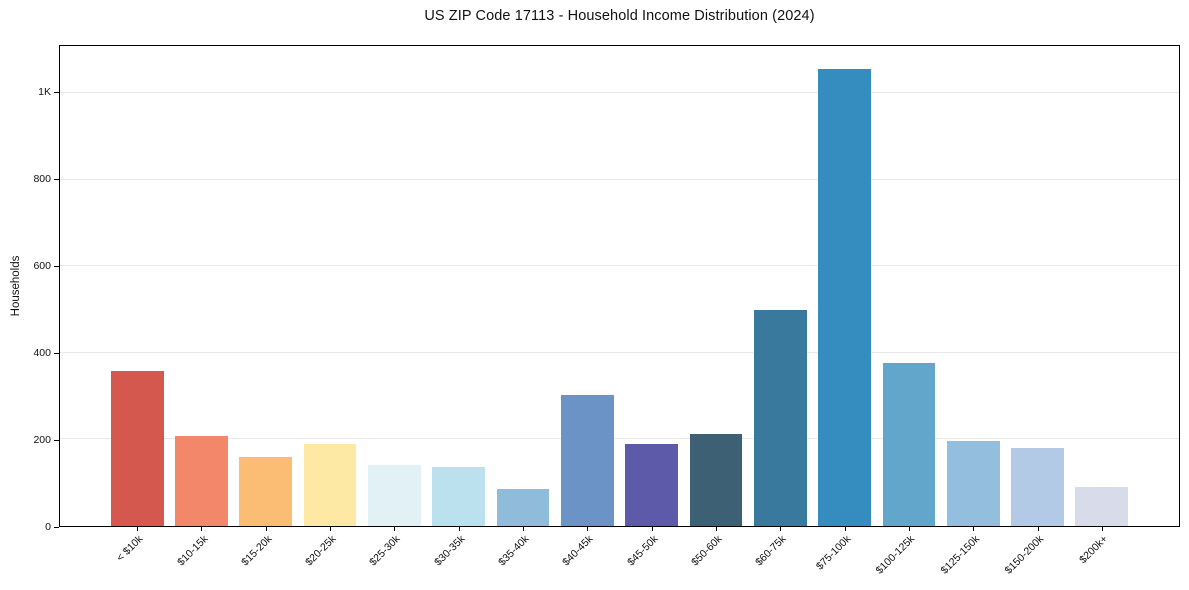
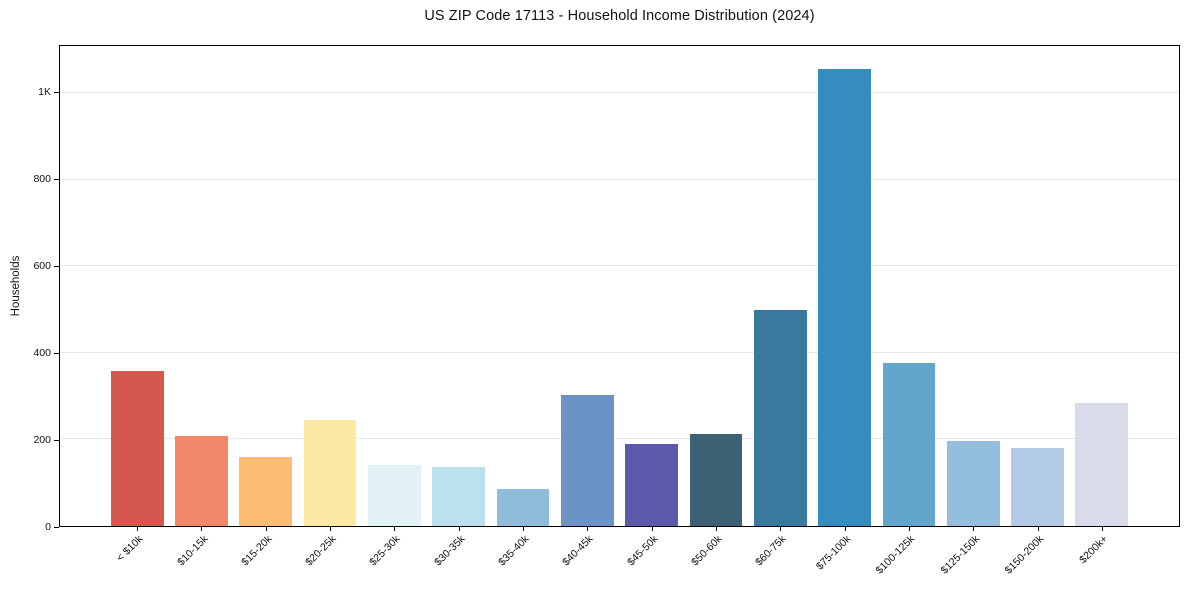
$20-25k: 190 -> 240
$200k+: 90 -> 280
